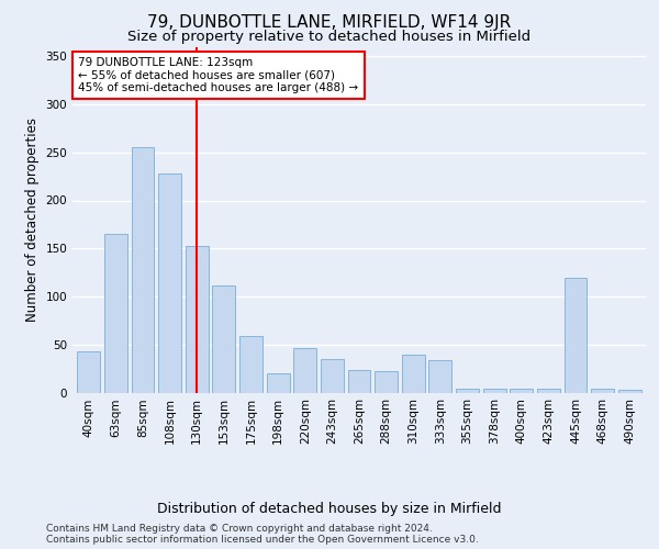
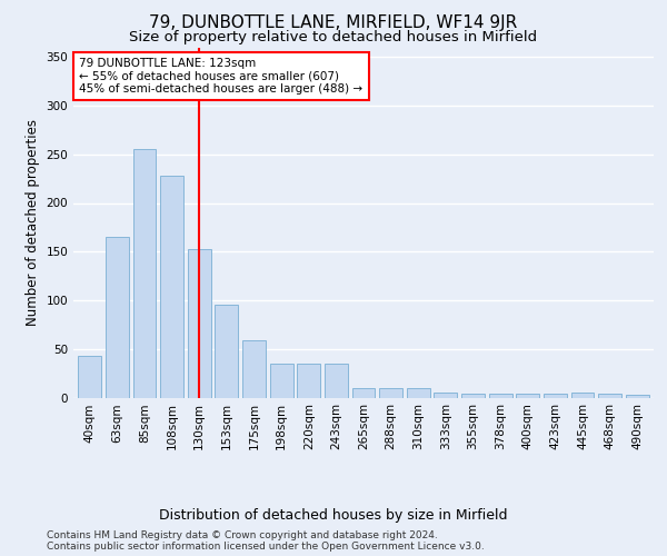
153sqm: 112 -> 95
198sqm: 20 -> 35
220sqm: 46 -> 35
265sqm: 24 -> 10
288sqm: 22 -> 10
310sqm: 40 -> 10
333sqm: 34 -> 5
445sqm: 120 -> 5
